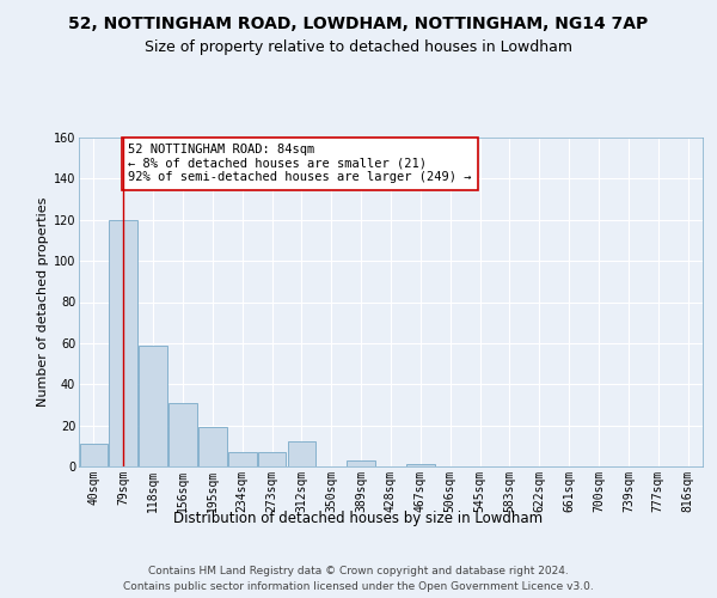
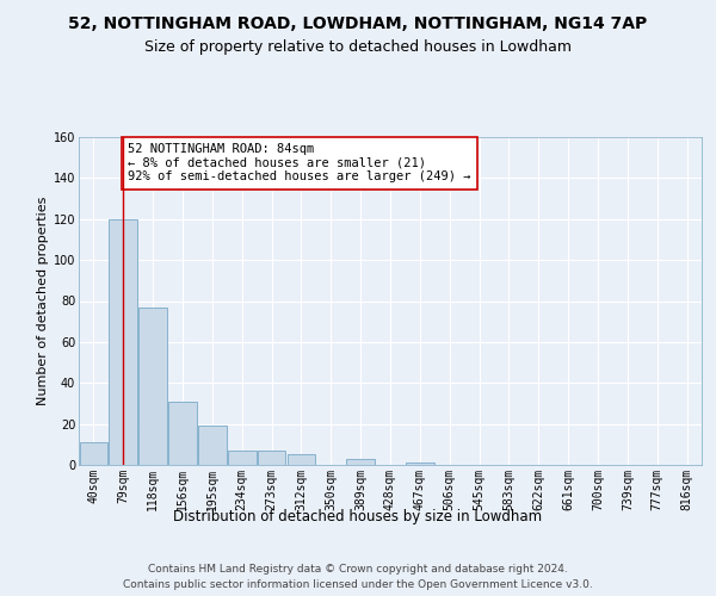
118sqm: 59 -> 77
312sqm: 12 -> 5
